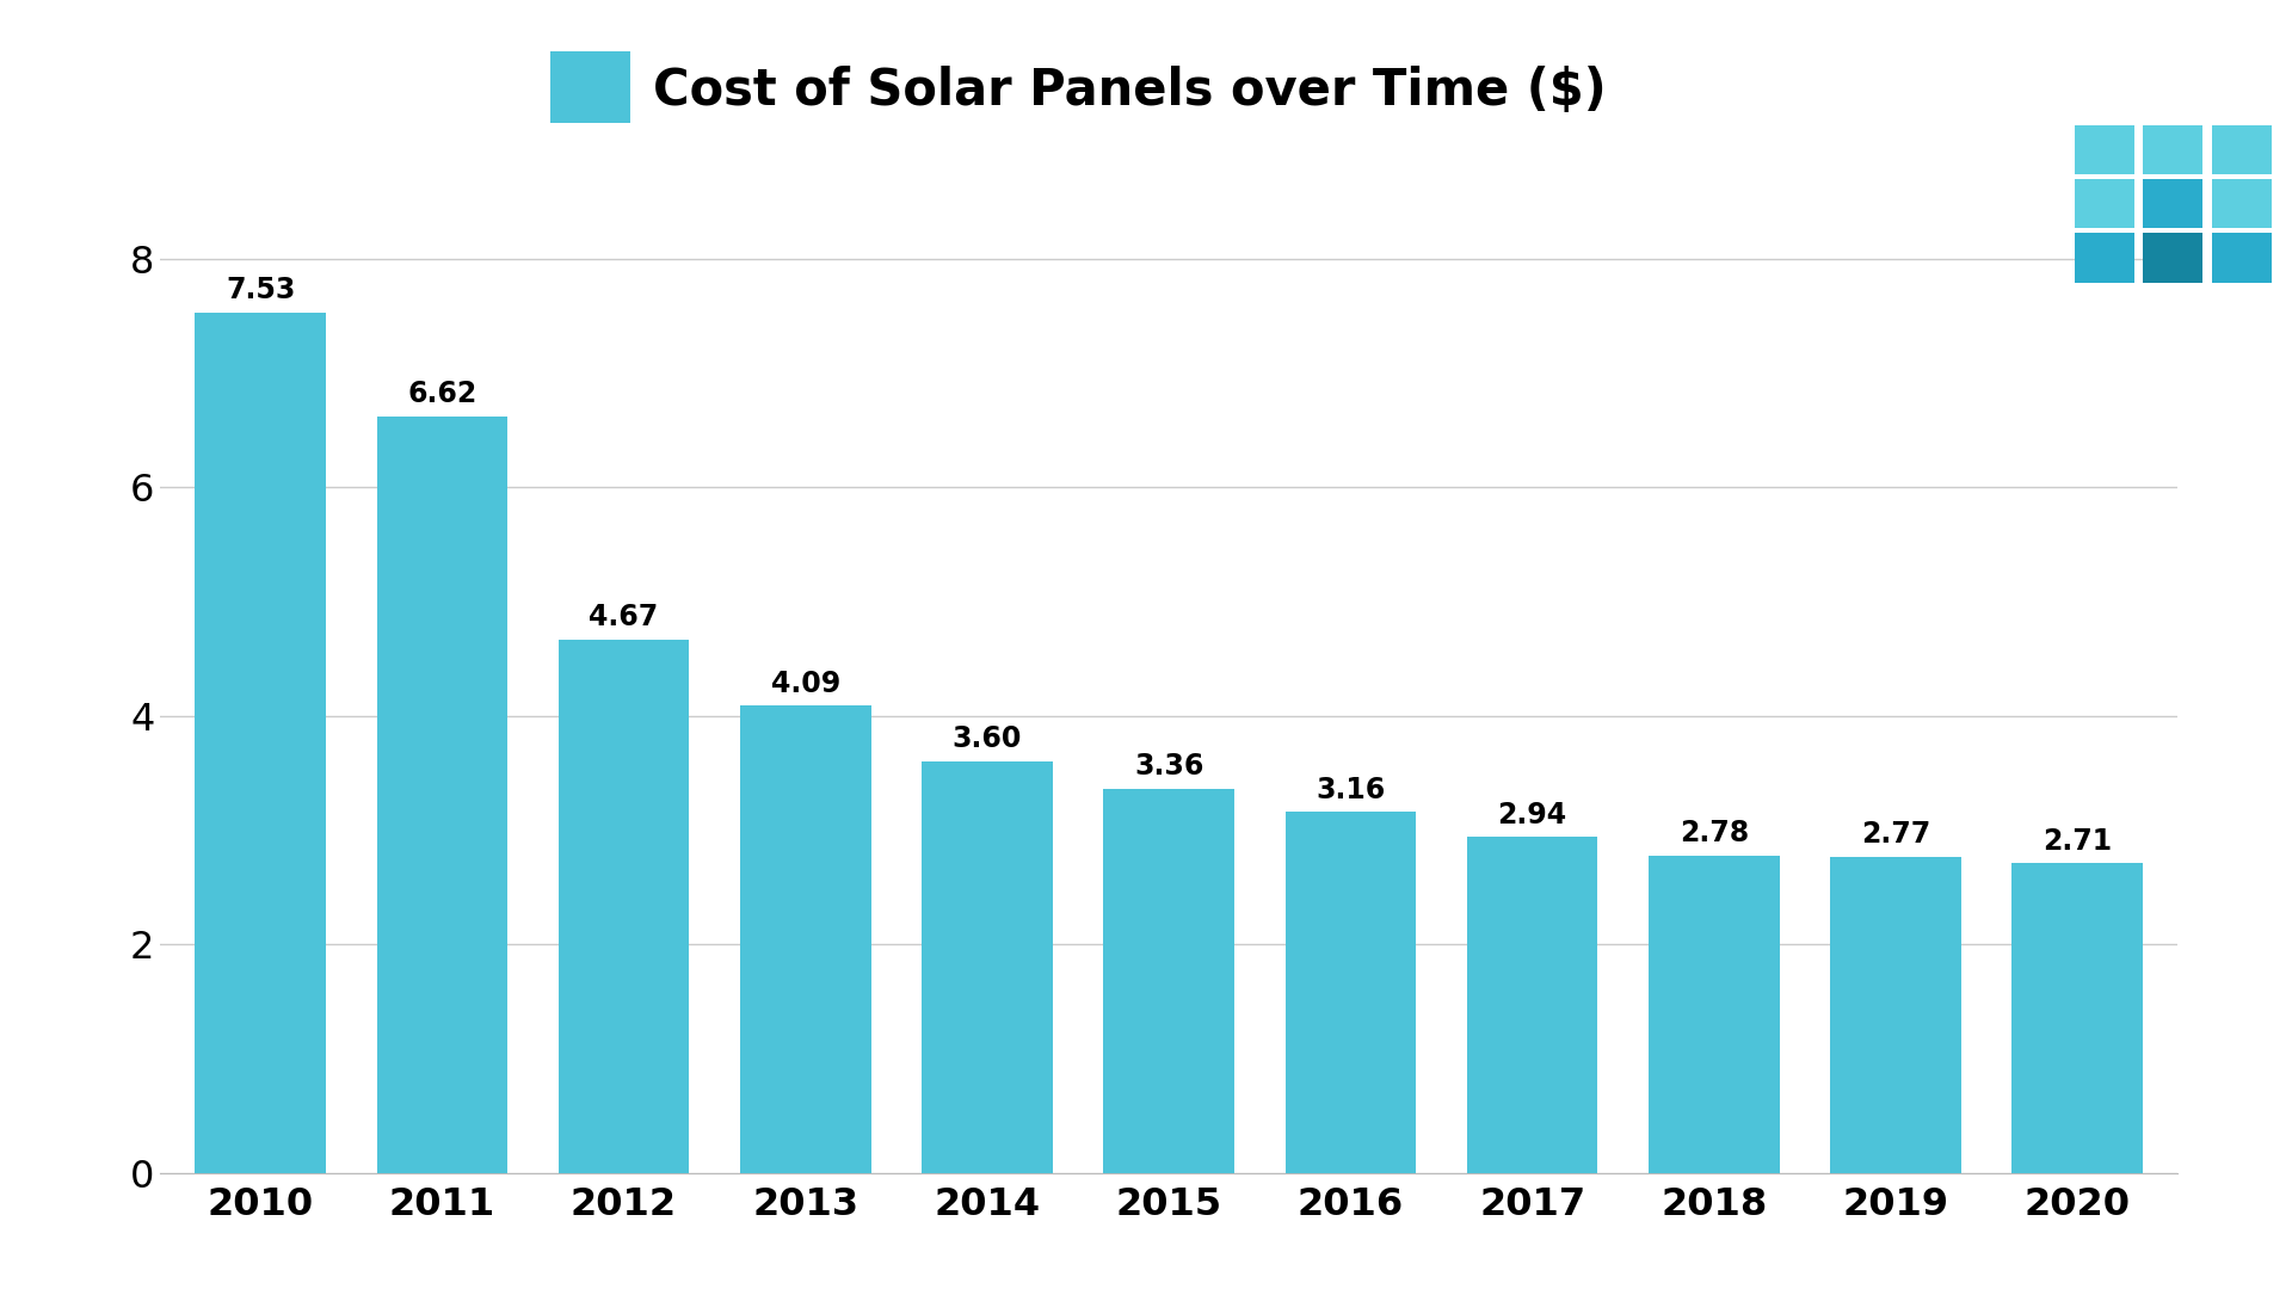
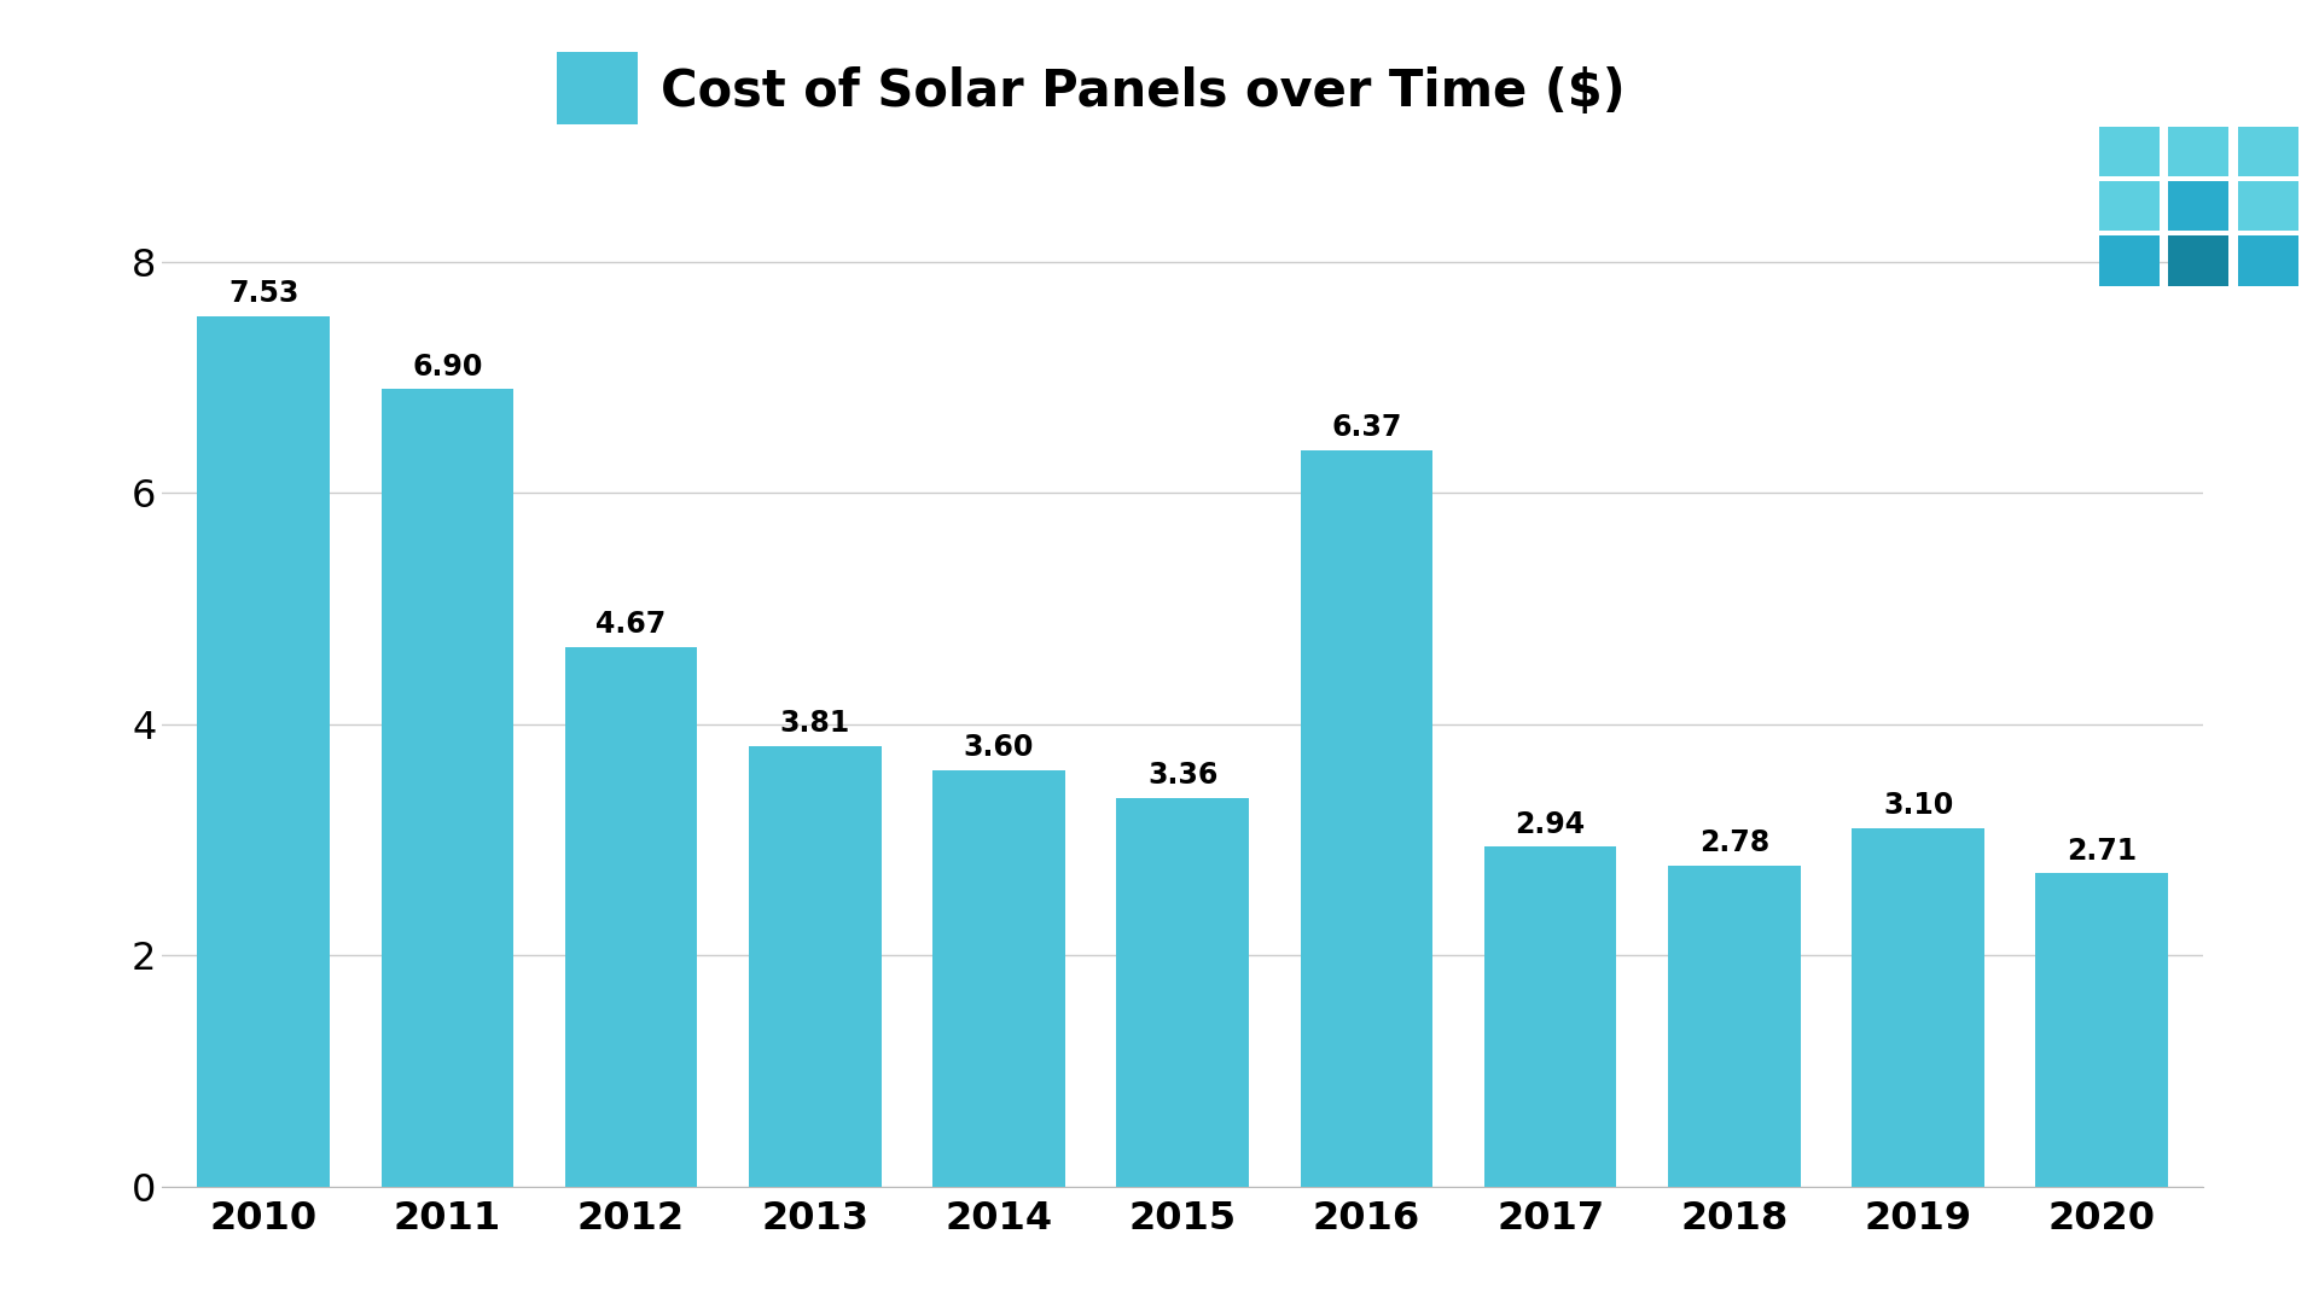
2011: 6.62 -> 6.90
2013: 4.09 -> 3.81
2016: 3.16 -> 6.37
2019: 2.77 -> 3.10
